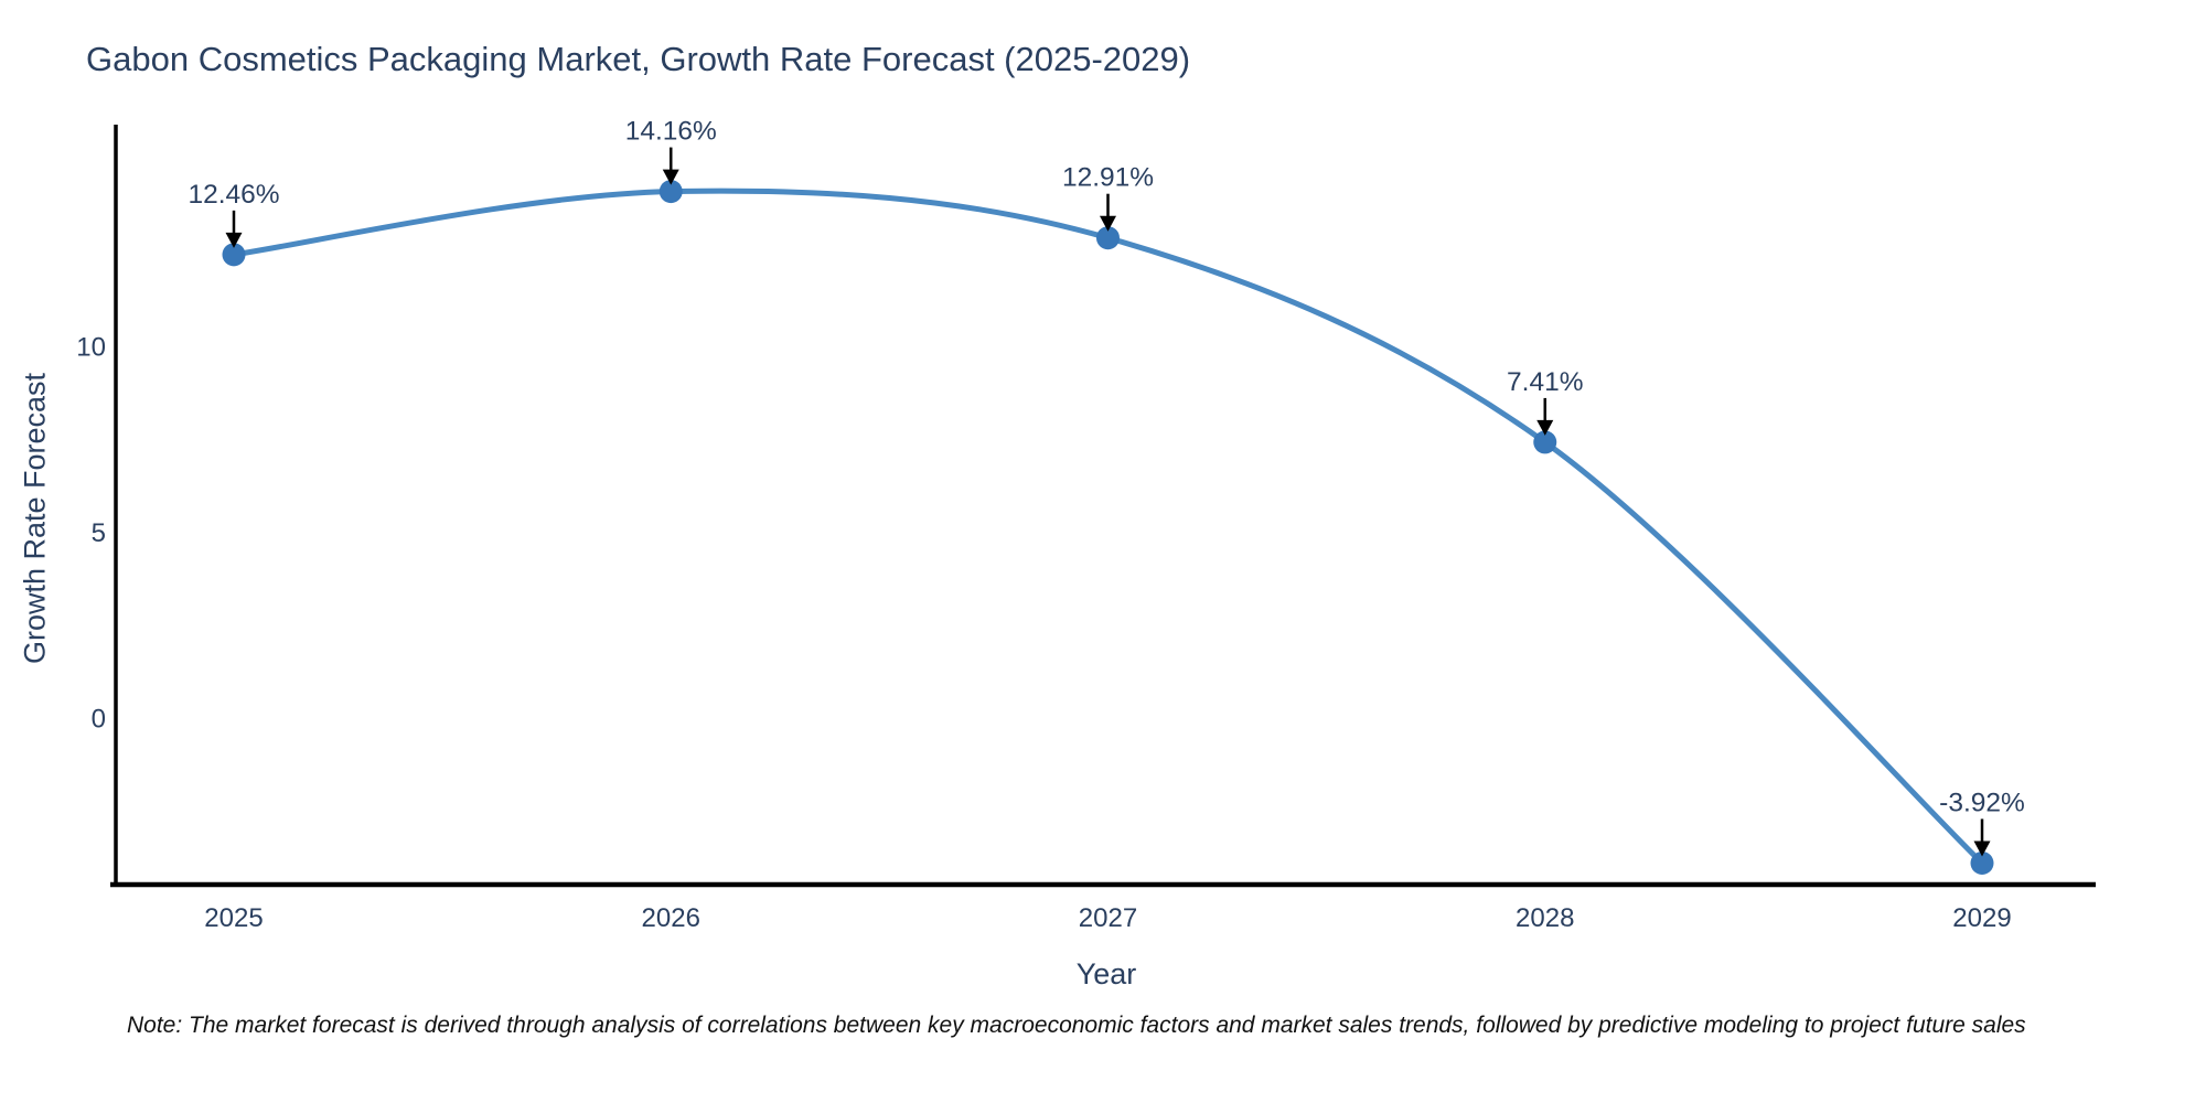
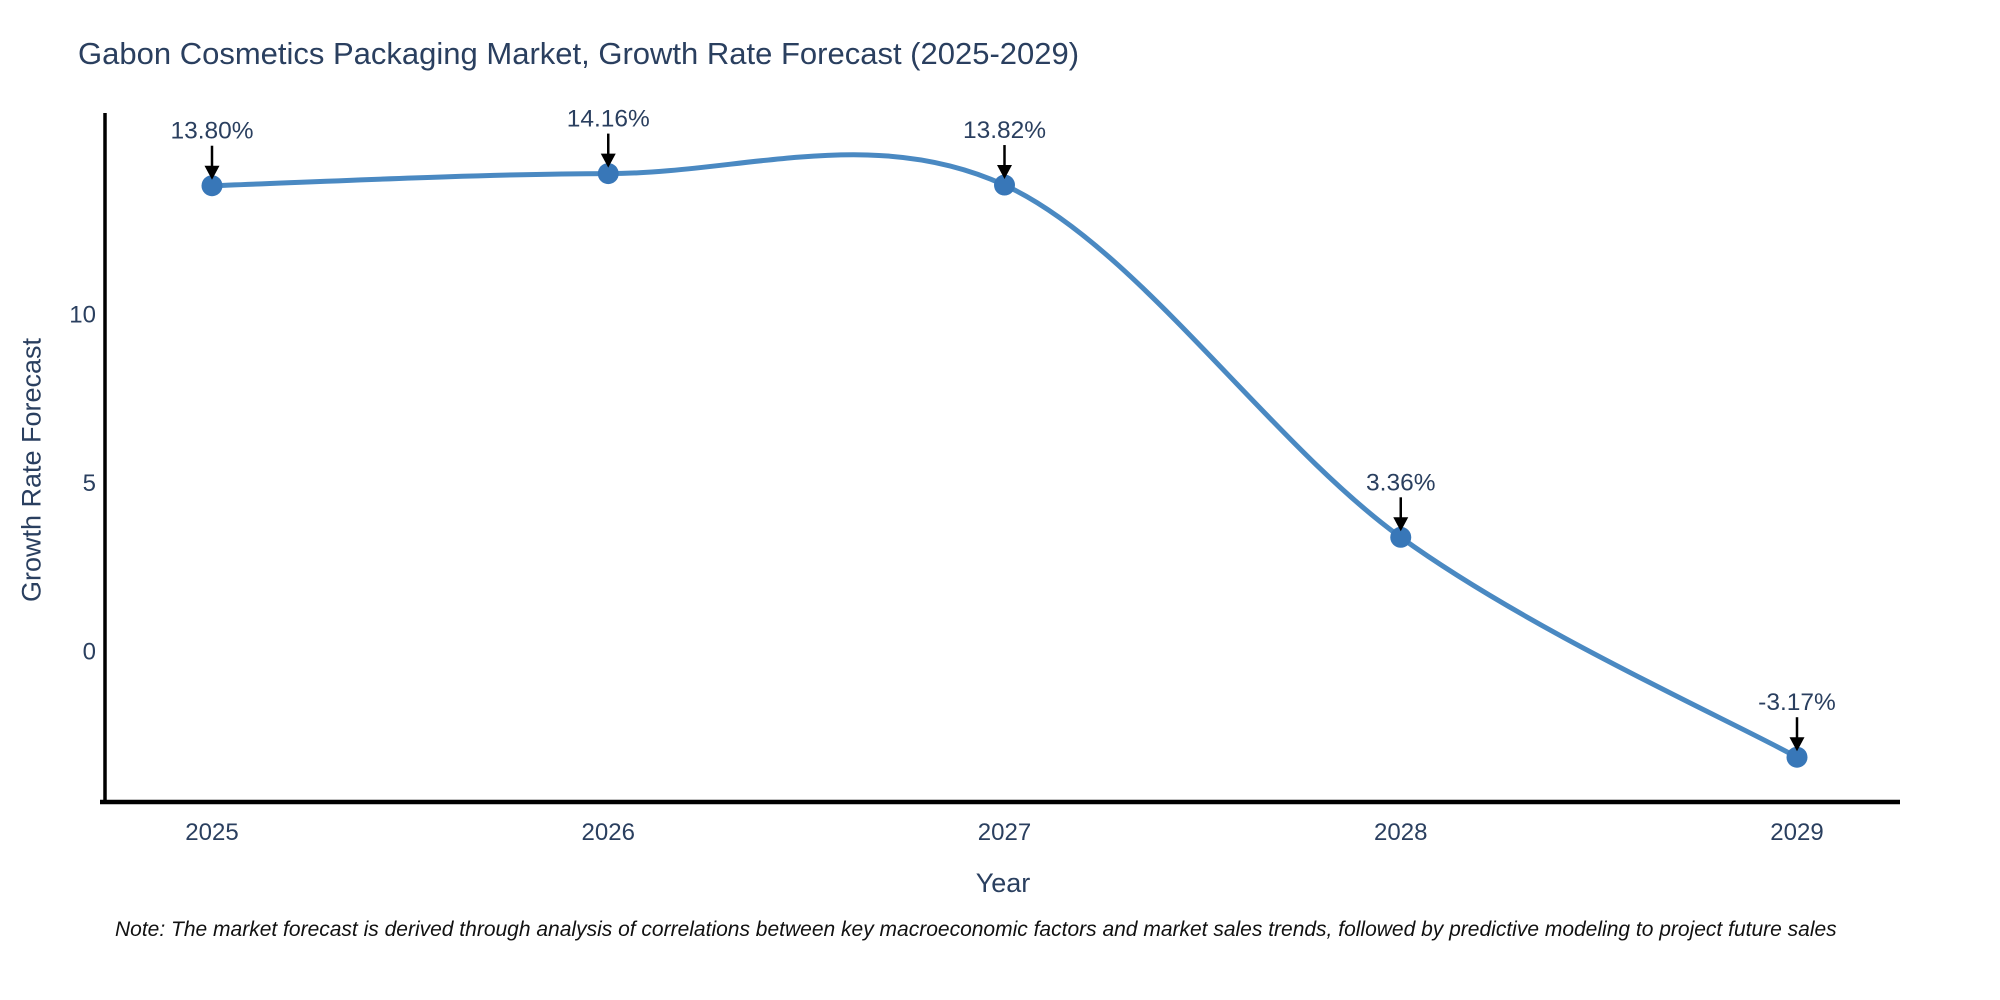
2025: 12.46% -> 13.80%
2027: 12.91% -> 13.82%
2028: 7.41% -> 3.36%
2029: -3.92% -> -3.17%
